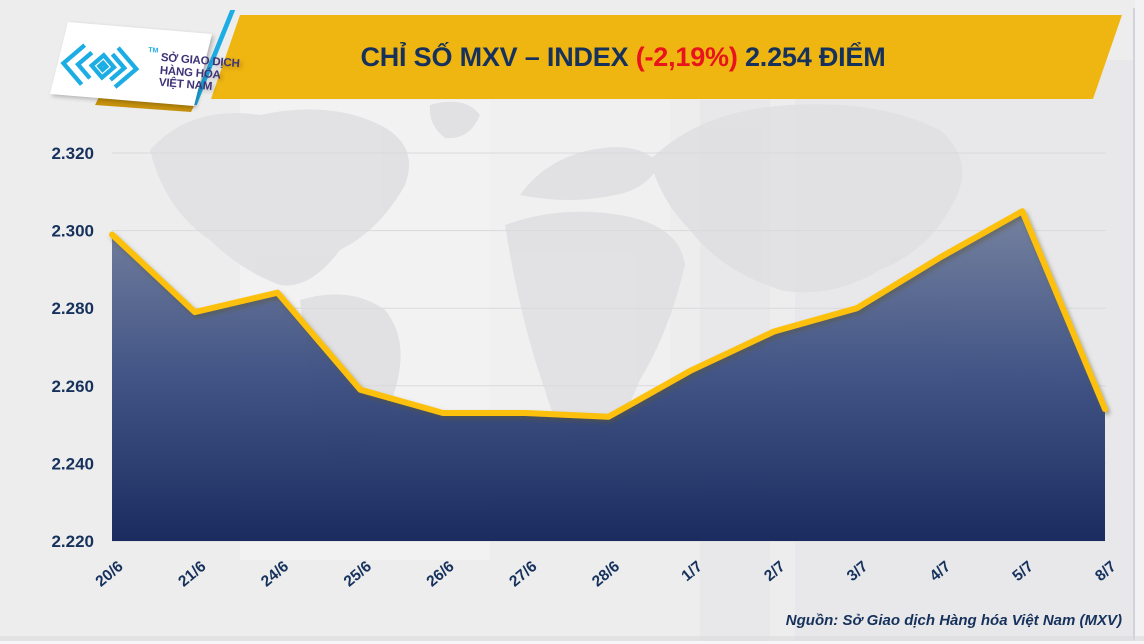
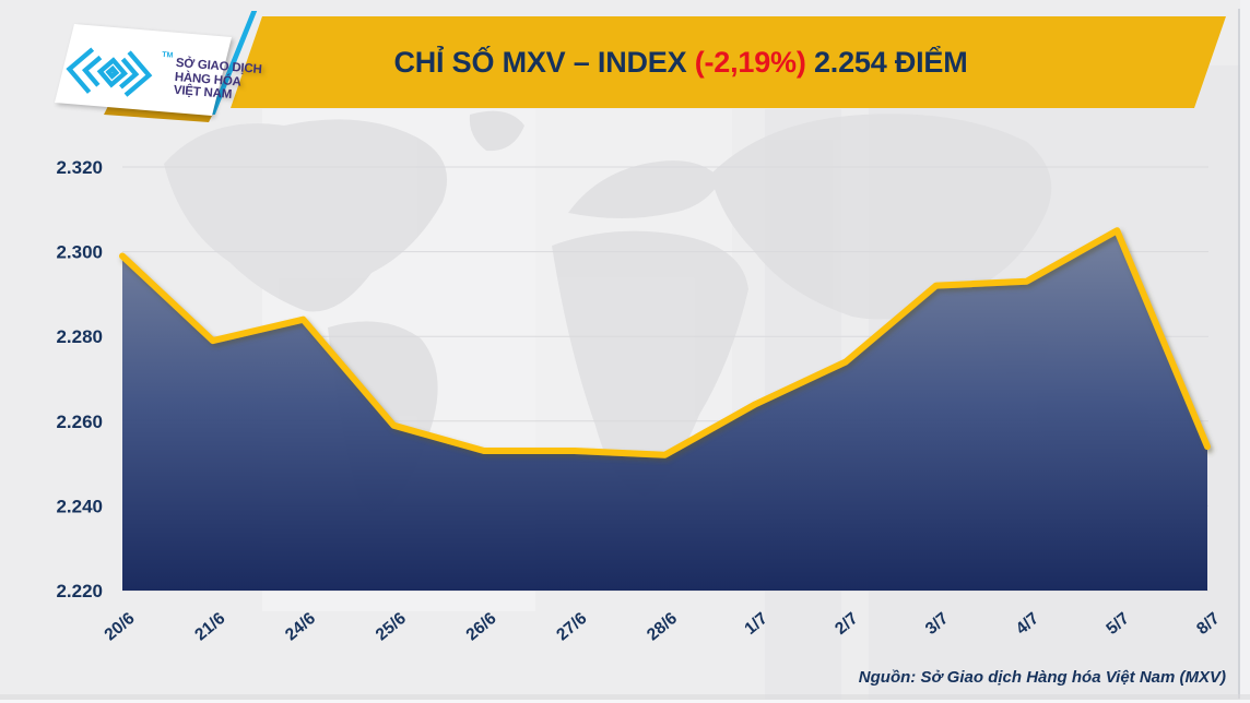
3/7: 2280 -> 2292
